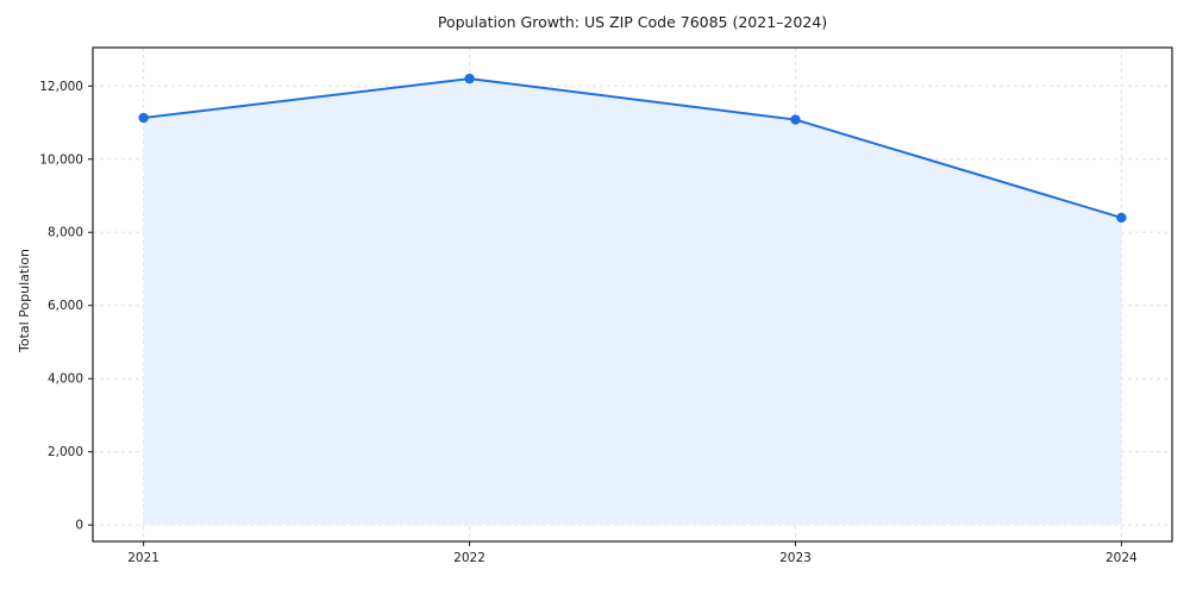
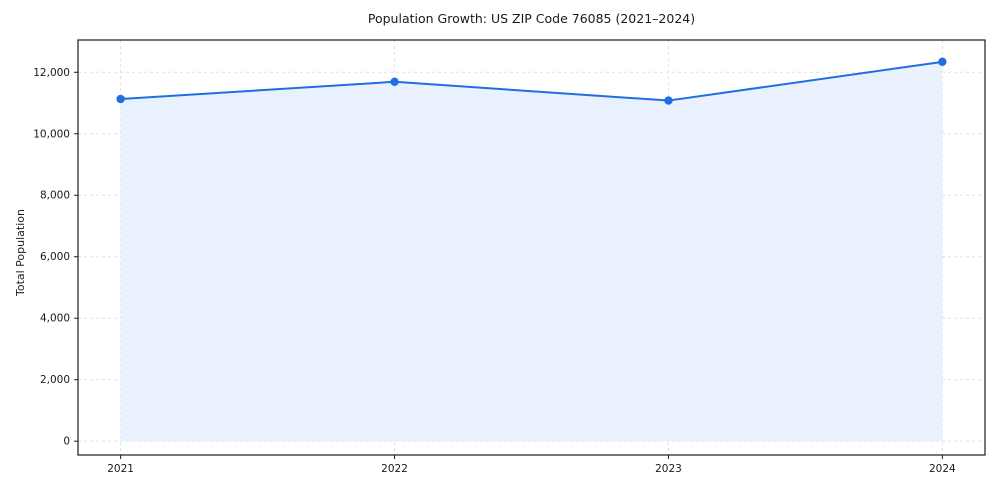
2022: 12200 -> 11700
2024: 8400 -> 12300
